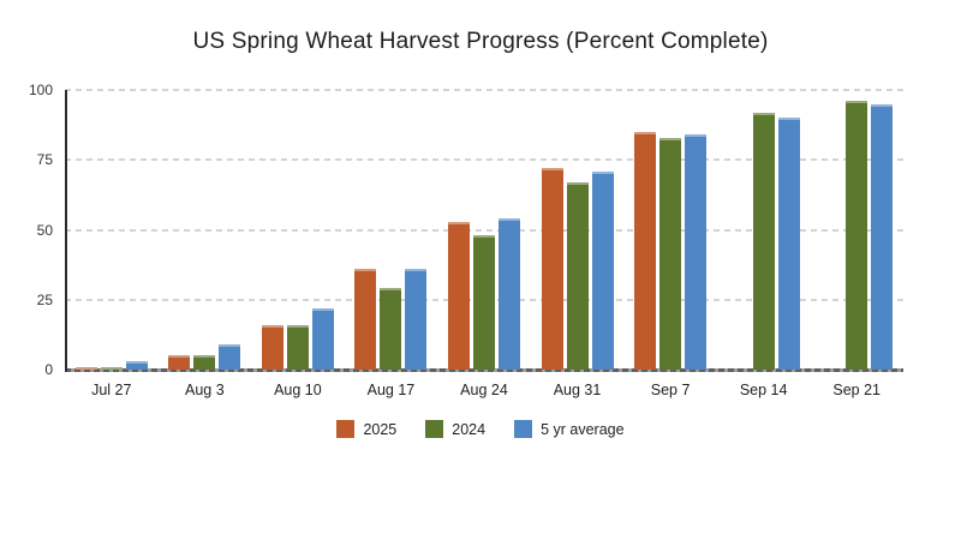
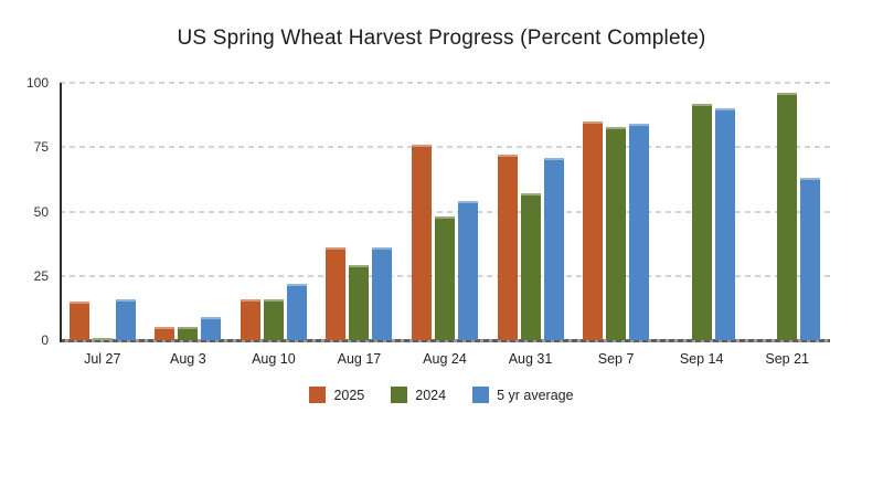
2025/Jul 27: 1 -> 15
5 yr average/Jul 27: 3 -> 16
2025/Aug 24: 53 -> 76
2024/Aug 31: 67 -> 57
5 yr average/Sep 21: 95 -> 63
